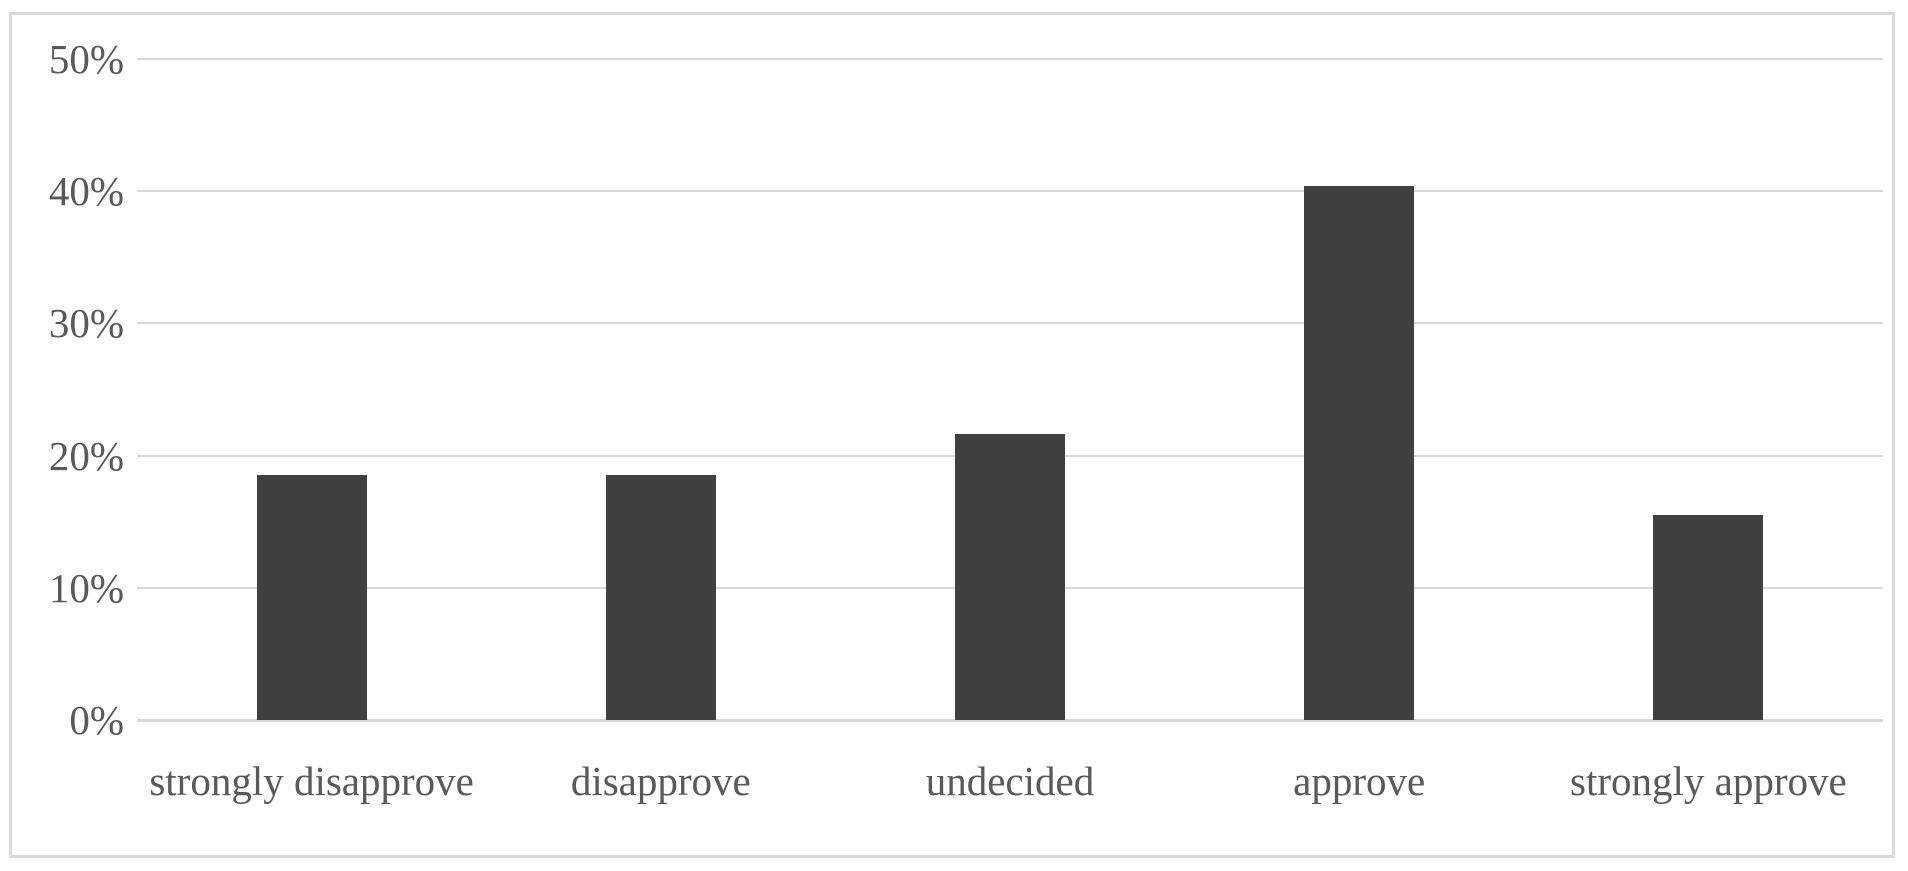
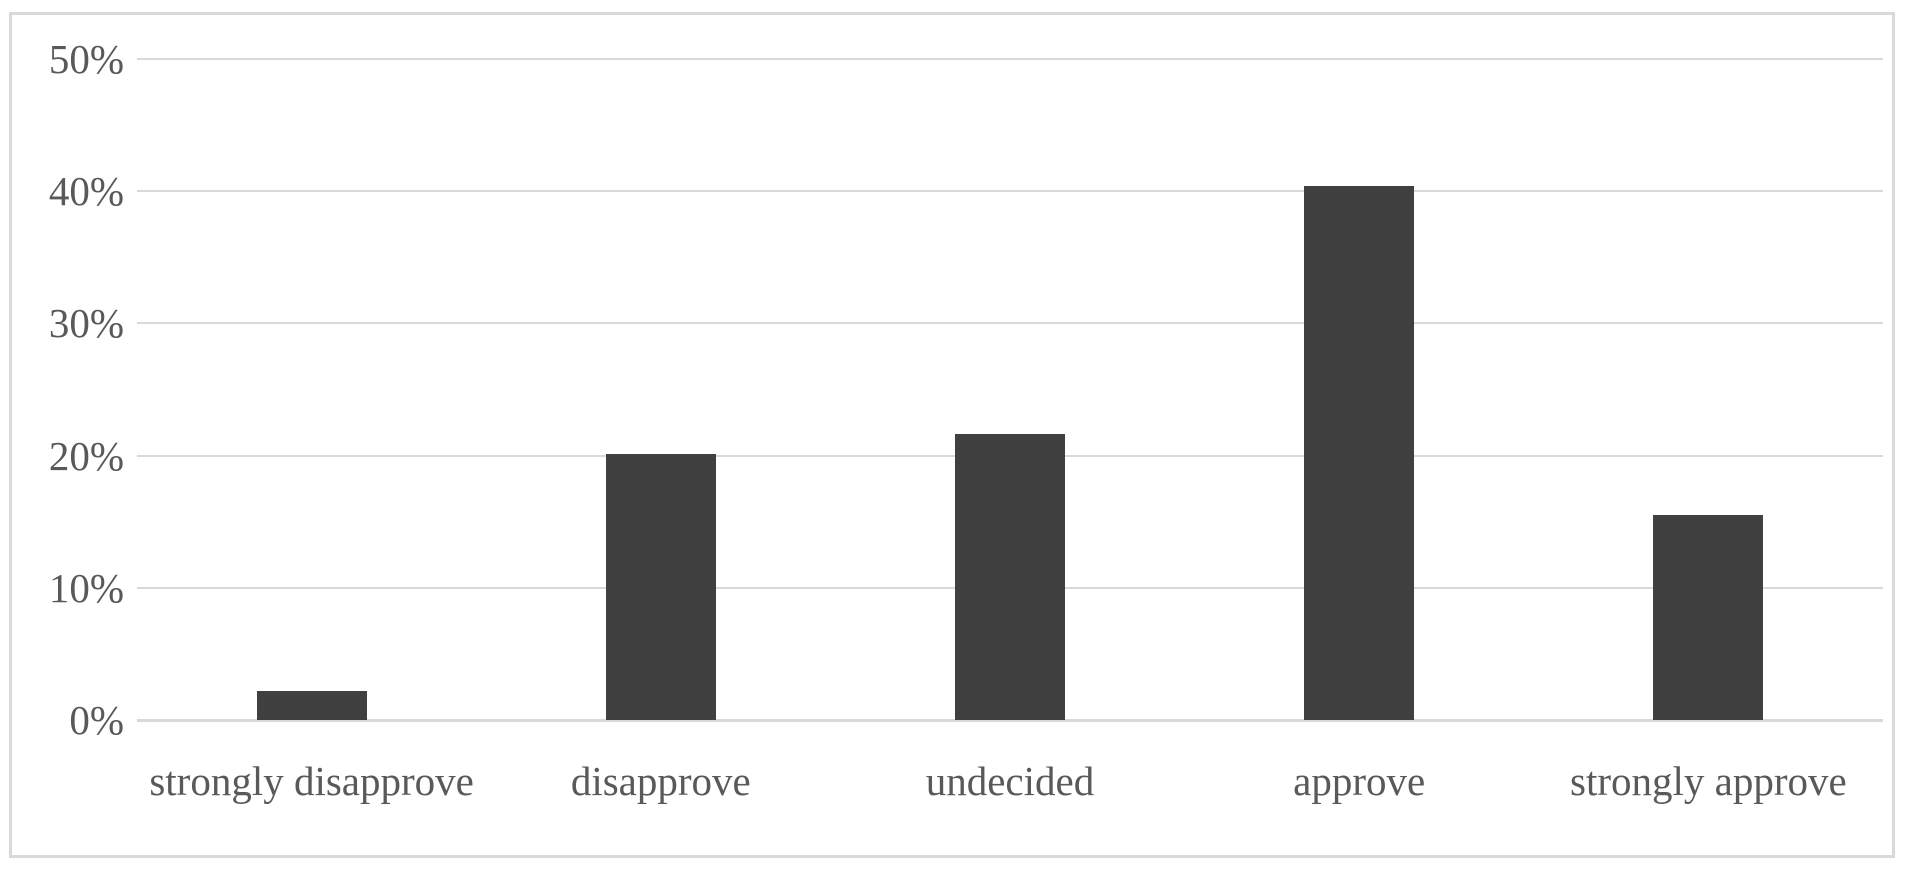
strongly disapprove: 18.5% -> 2.2%
disapprove: 18.5% -> 20.1%
